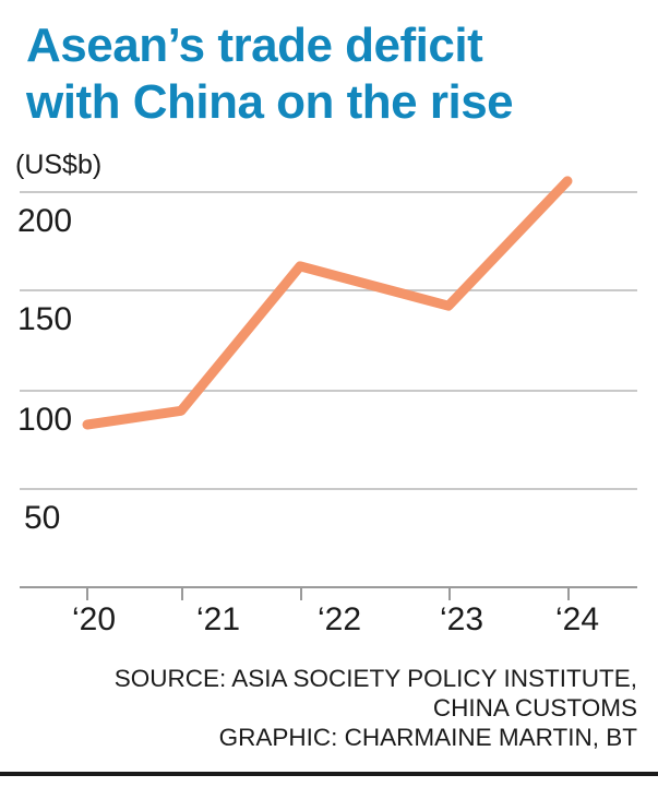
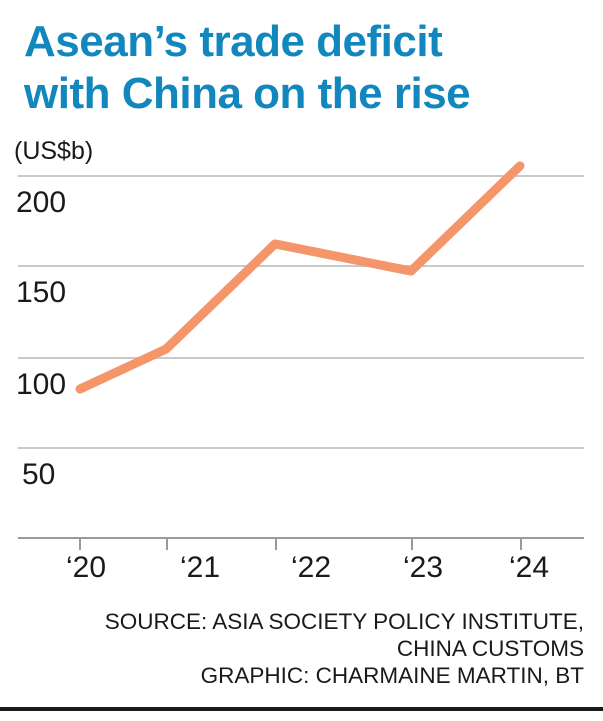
‘21: 89 -> 104
‘23: 142 -> 147
